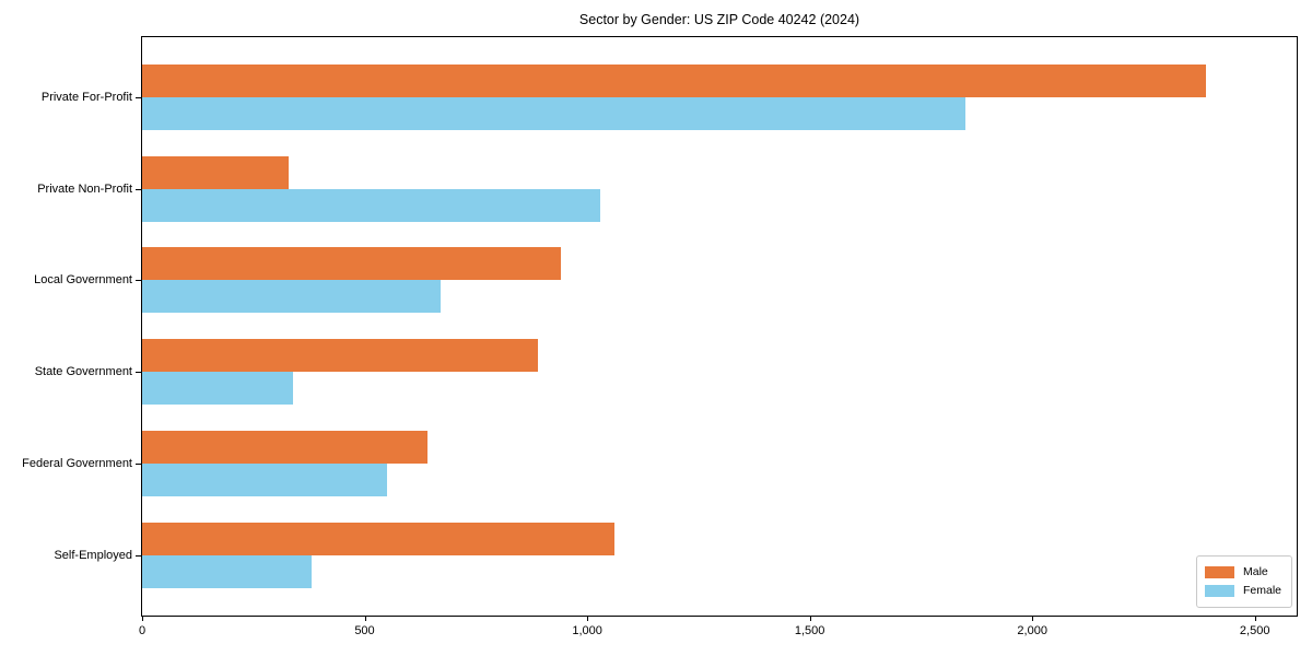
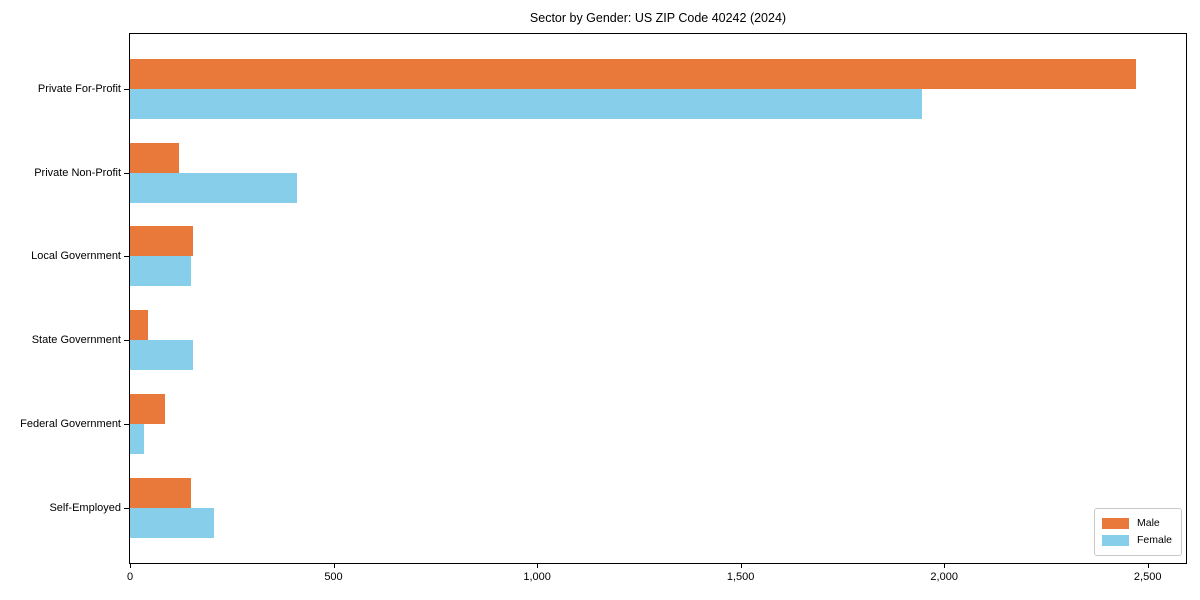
Male/Private For-Profit: 2390 -> 2470
Female/Private For-Profit: 1850 -> 1940
Male/Private Non-Profit: 330 -> 120
Female/Private Non-Profit: 1030 -> 410
Male/Local Government: 940 -> 160
Female/Local Government: 670 -> 150
Male/State Government: 890 -> 40
Female/State Government: 340 -> 160
Male/Federal Government: 640 -> 80
Female/Federal Government: 550 -> 40
Male/Self-Employed: 1060 -> 150
Female/Self-Employed: 380 -> 200
